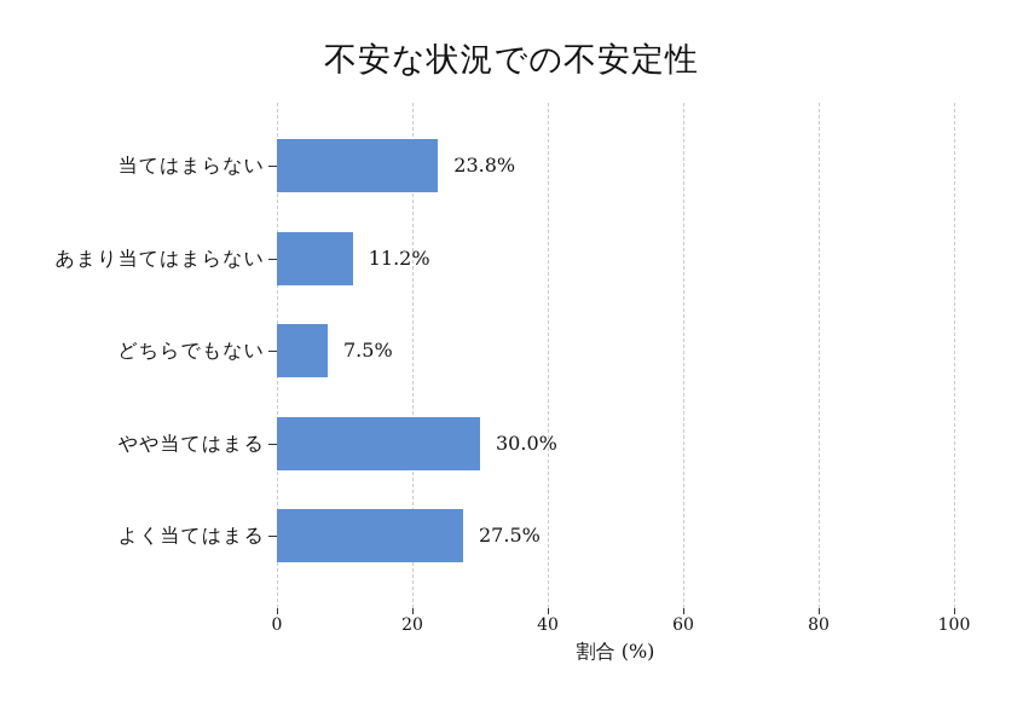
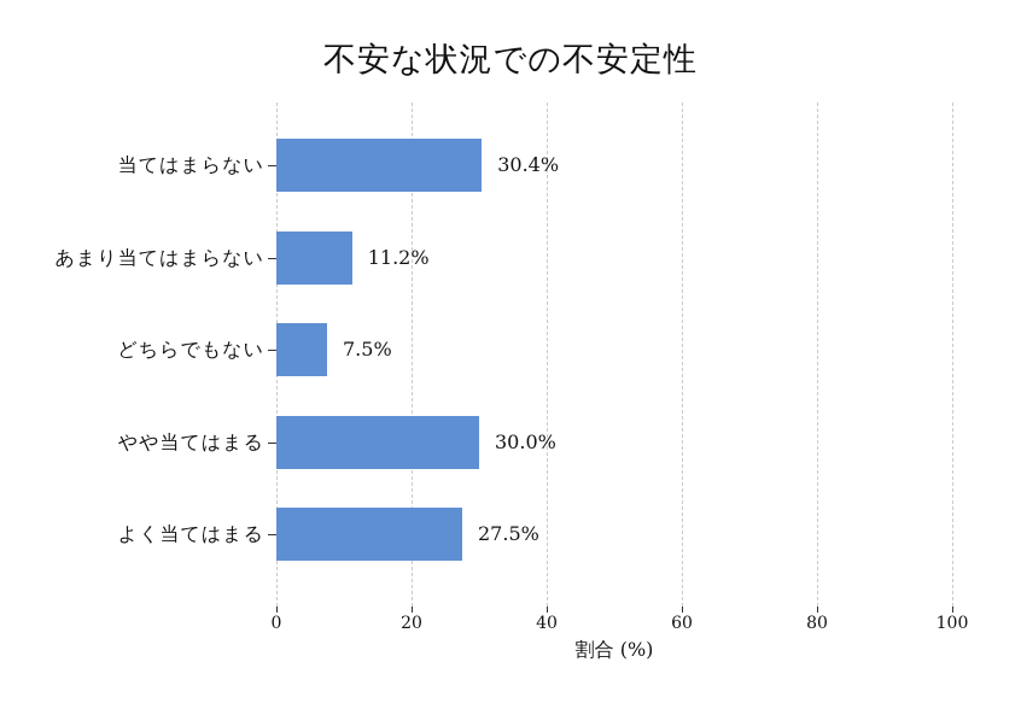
当てはまらない: 23.8% -> 30.4%
